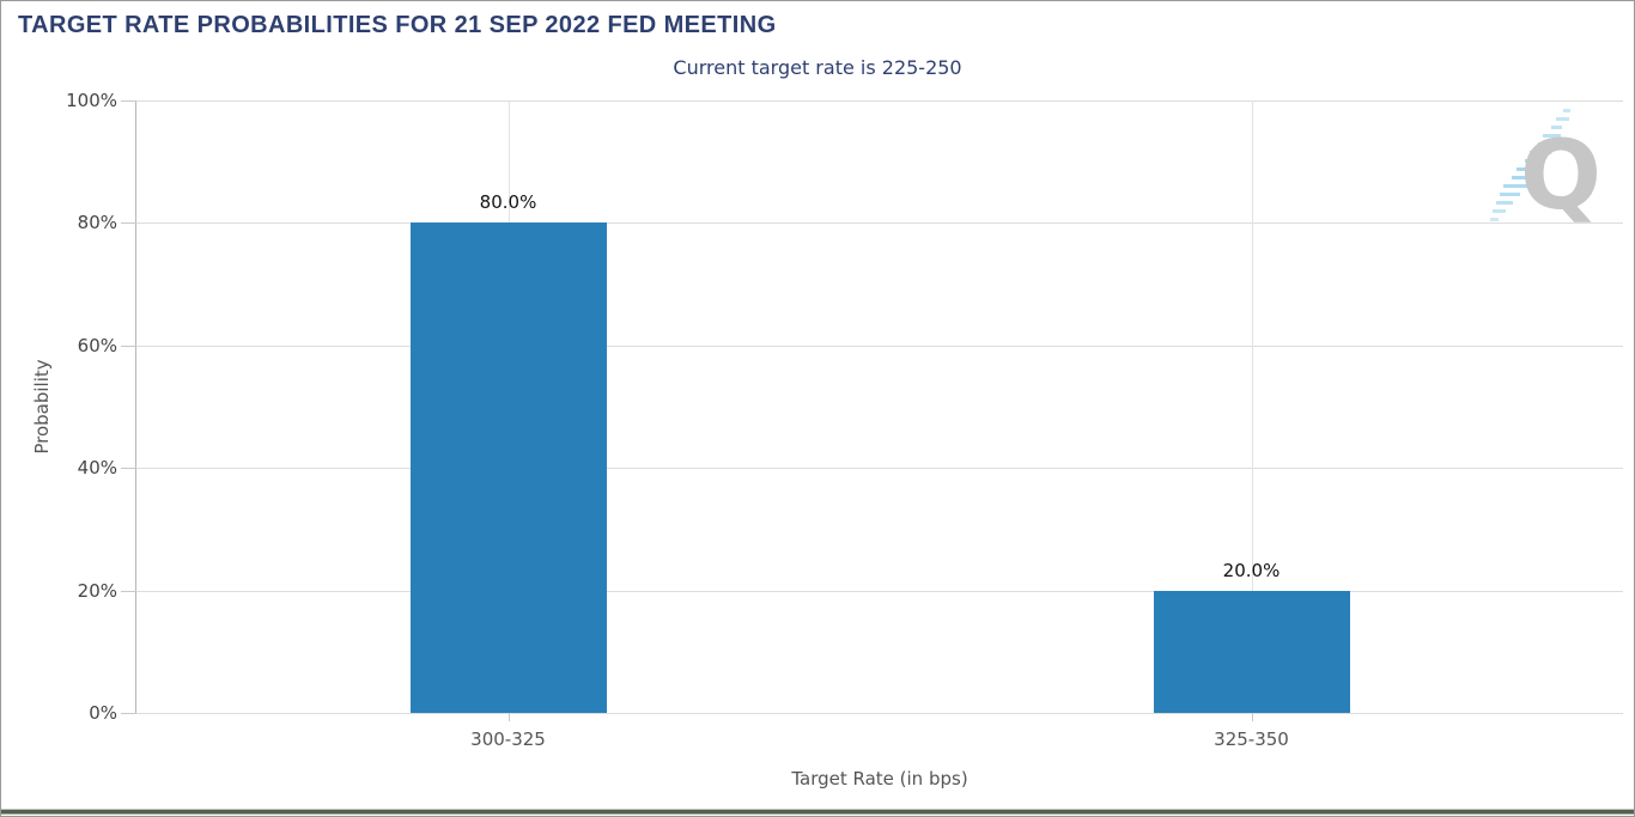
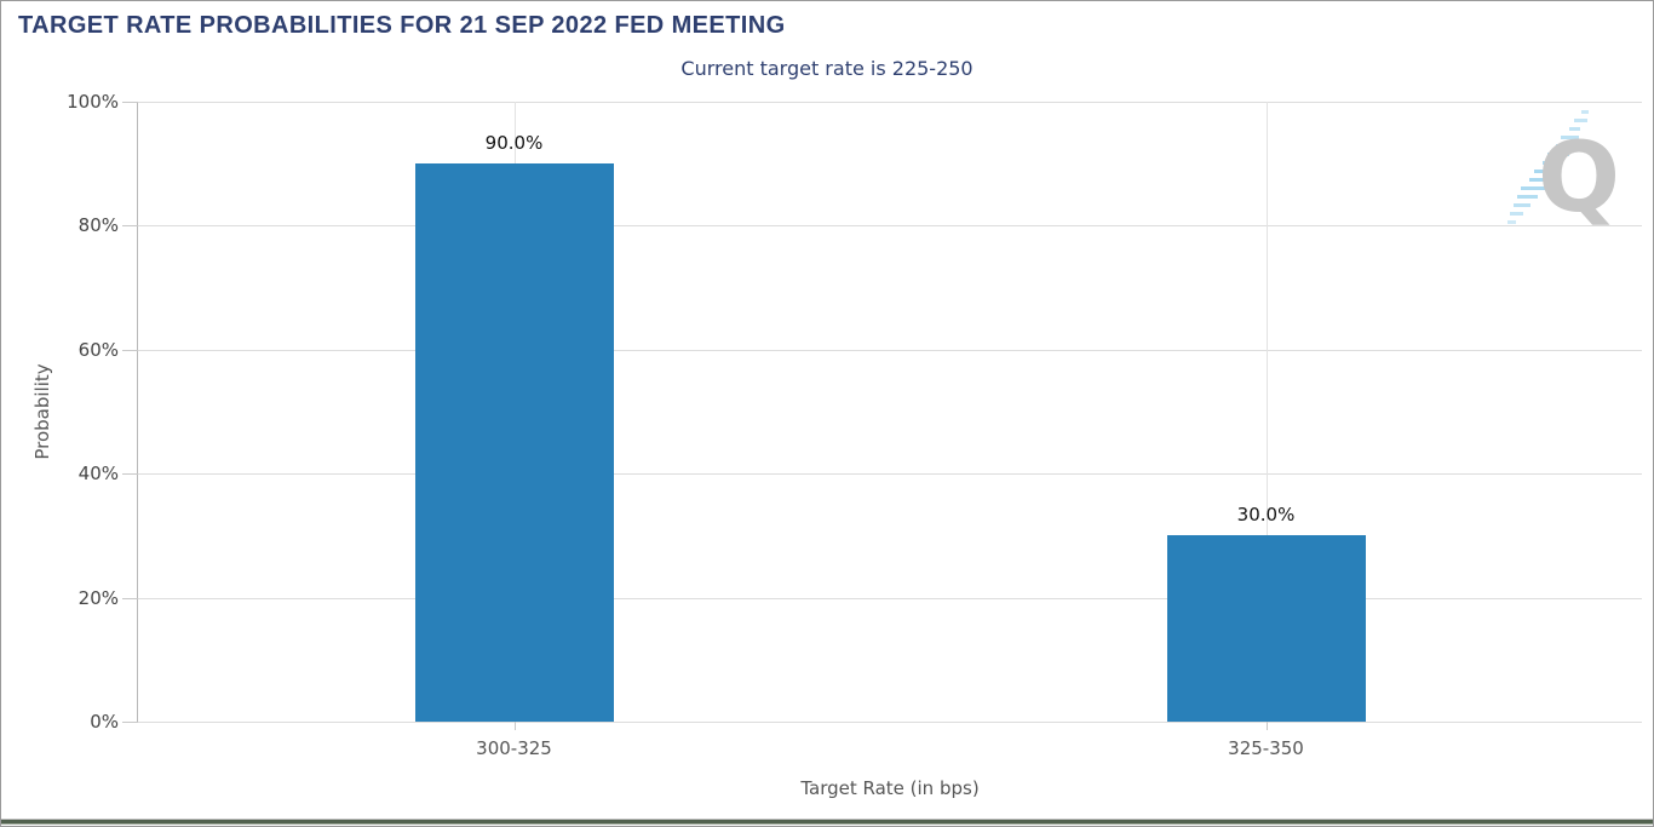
300-325: 80.0% -> 90.0%
325-350: 20.0% -> 30.0%
